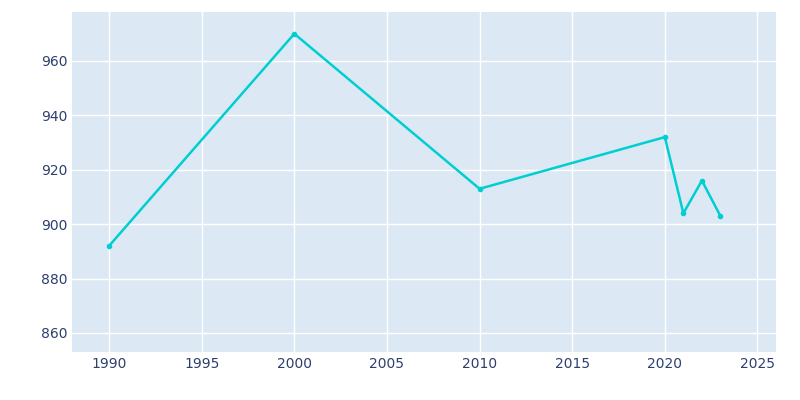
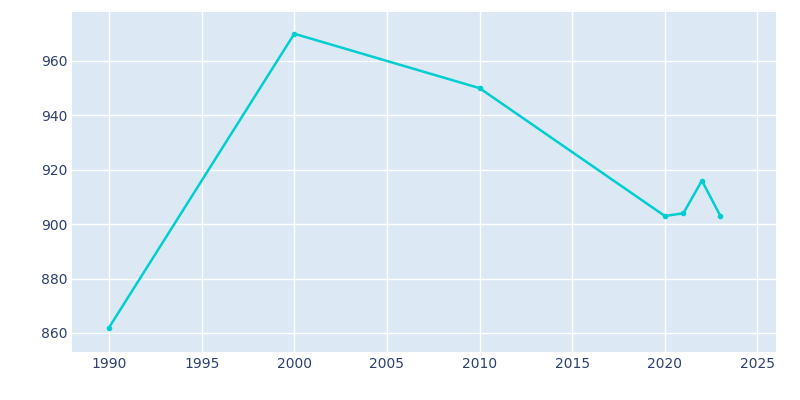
1990: 892 -> 862
2010: 913 -> 950
2020: 932 -> 903
